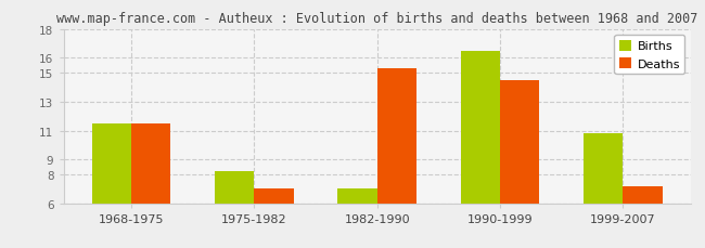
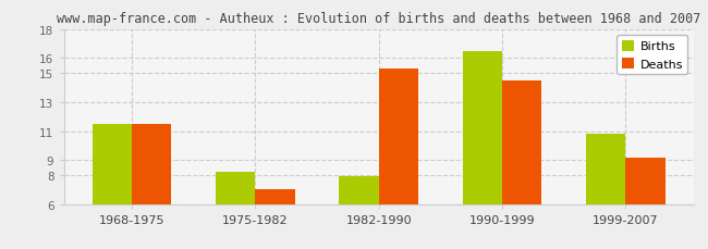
Births/1982-1990: 7.0 -> 7.9
Deaths/1999-2007: 7.2 -> 9.2
